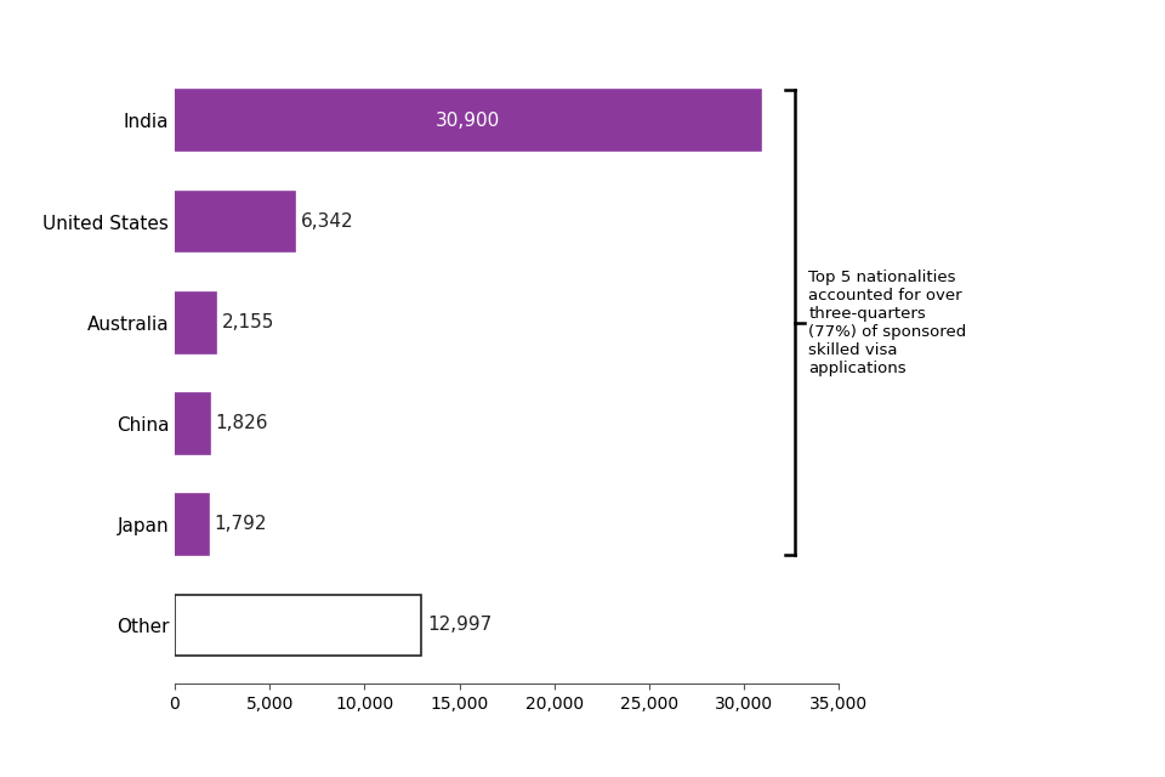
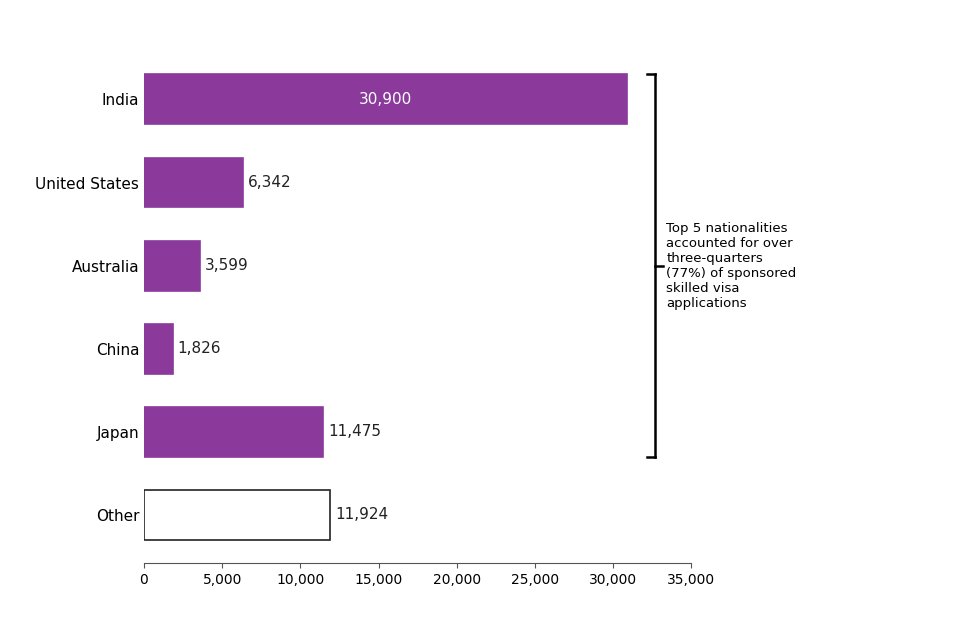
Australia: 2,155 -> 3,599
Japan: 1,792 -> 11,475
Other: 12,997 -> 11,924
